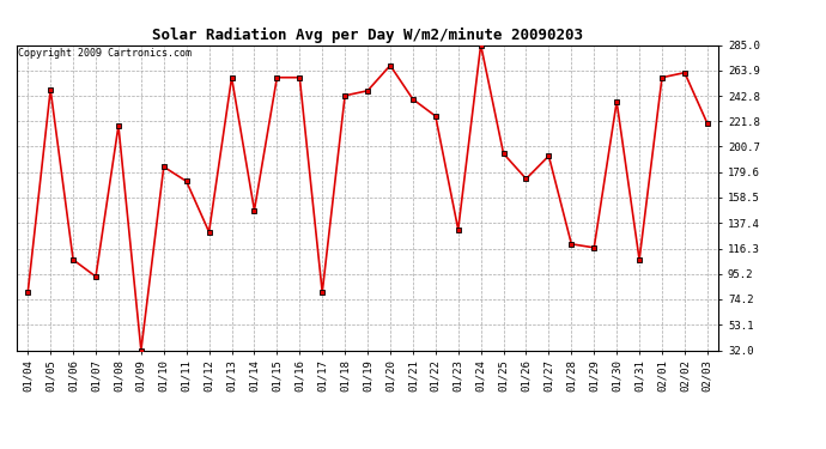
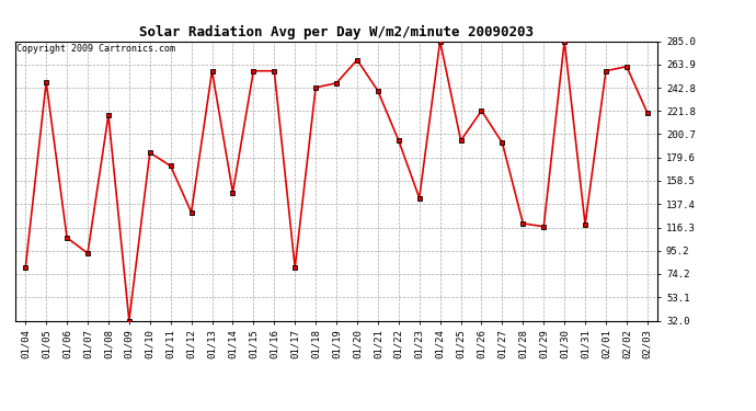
01/22: 226 -> 195
01/23: 132 -> 143
01/26: 174 -> 222
01/30: 238 -> 285
01/31: 107 -> 119
